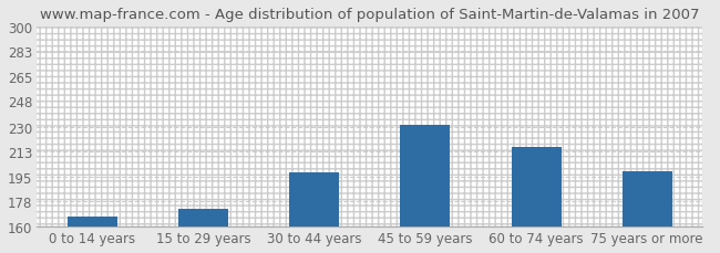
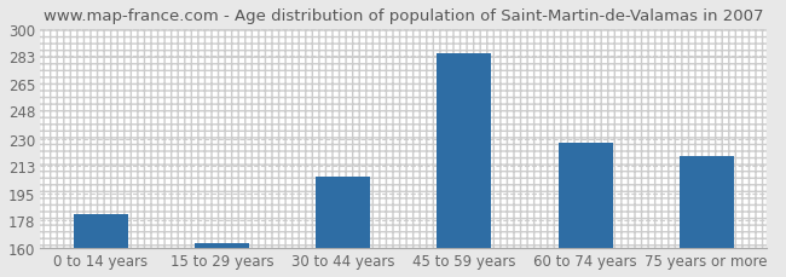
0 to 14 years: 167 -> 182
15 to 29 years: 172 -> 163
30 to 44 years: 198 -> 206
45 to 59 years: 231 -> 285
60 to 74 years: 216 -> 227
75 years or more: 199 -> 219
